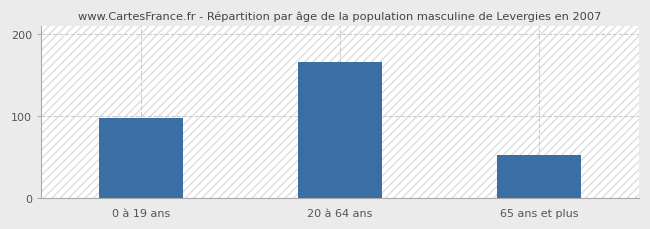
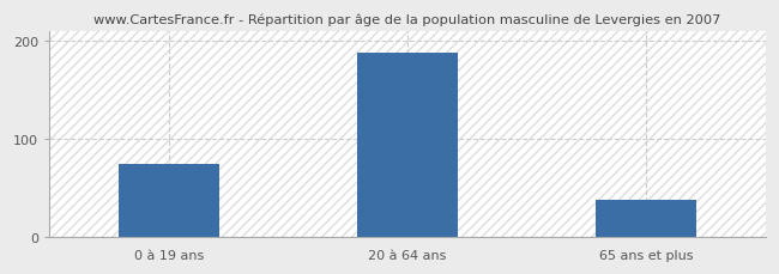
0 à 19 ans: 98 -> 75
20 à 64 ans: 166 -> 188
65 ans et plus: 52 -> 38
